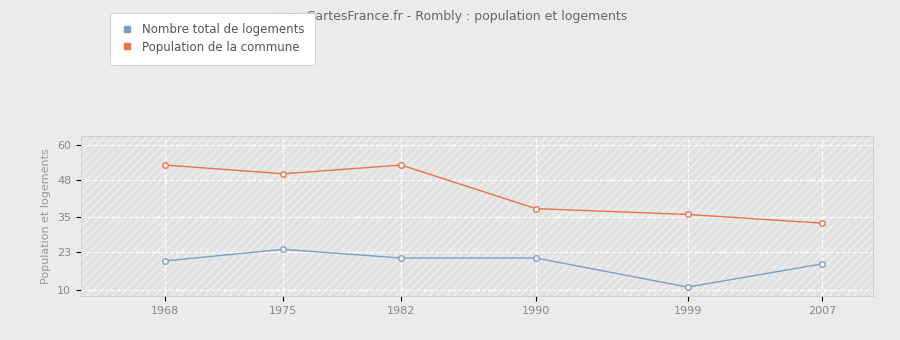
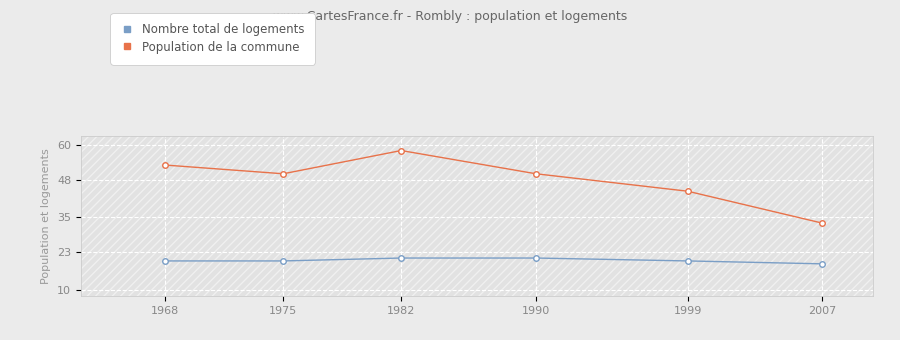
Nombre total de logements/1975: 24 -> 20
Population de la commune/1982: 53 -> 58
Population de la commune/1990: 38 -> 50
Nombre total de logements/1999: 11 -> 20
Population de la commune/1999: 36 -> 44
